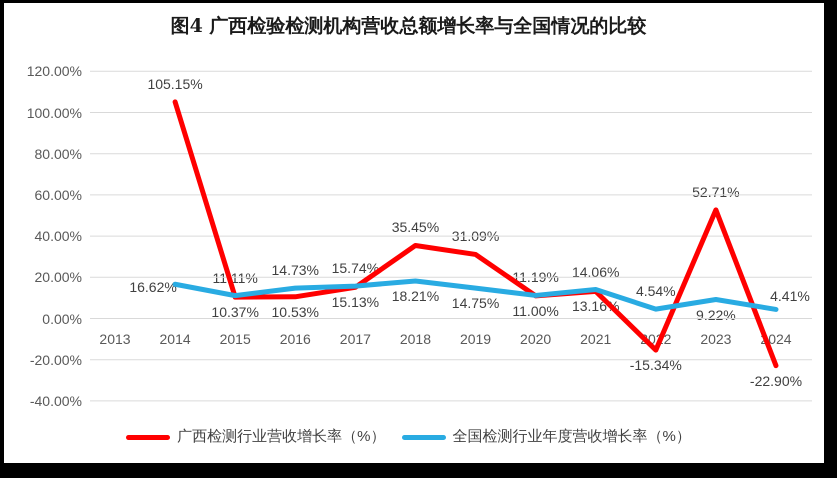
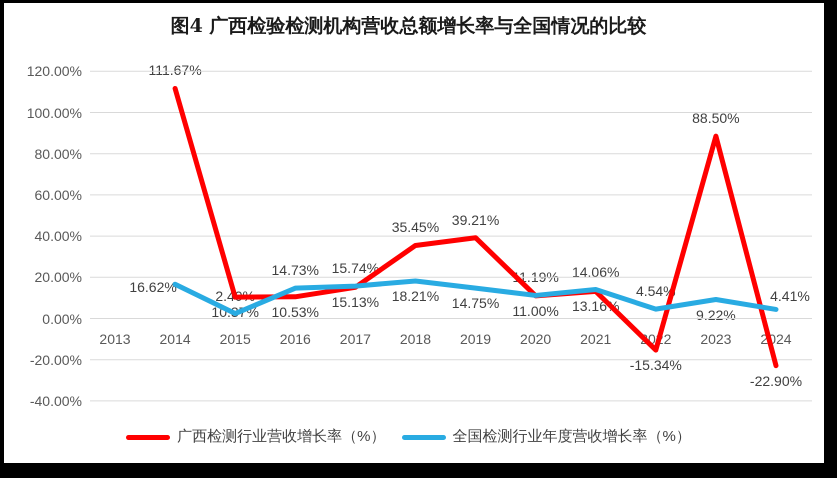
广西检测行业营收增长率（%）/2014: 105.15% -> 111.67%
全国检测行业年度营收增长率（%）/2015: 11.11% -> 2.40%
广西检测行业营收增长率（%）/2019: 31.09% -> 39.21%
广西检测行业营收增长率（%）/2023: 52.71% -> 88.50%
